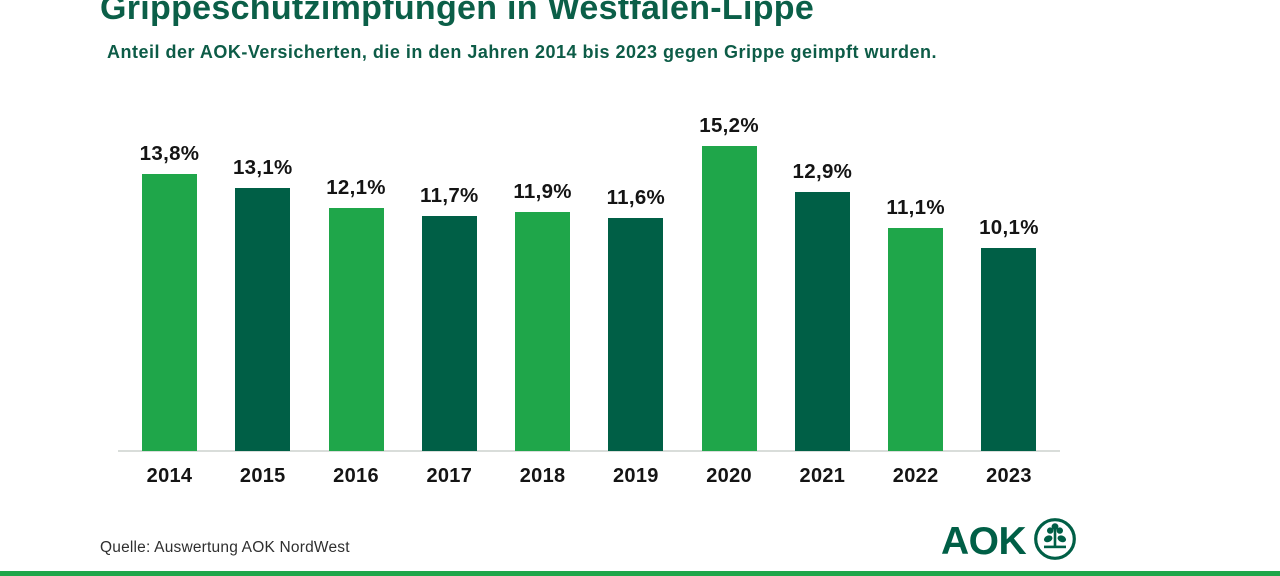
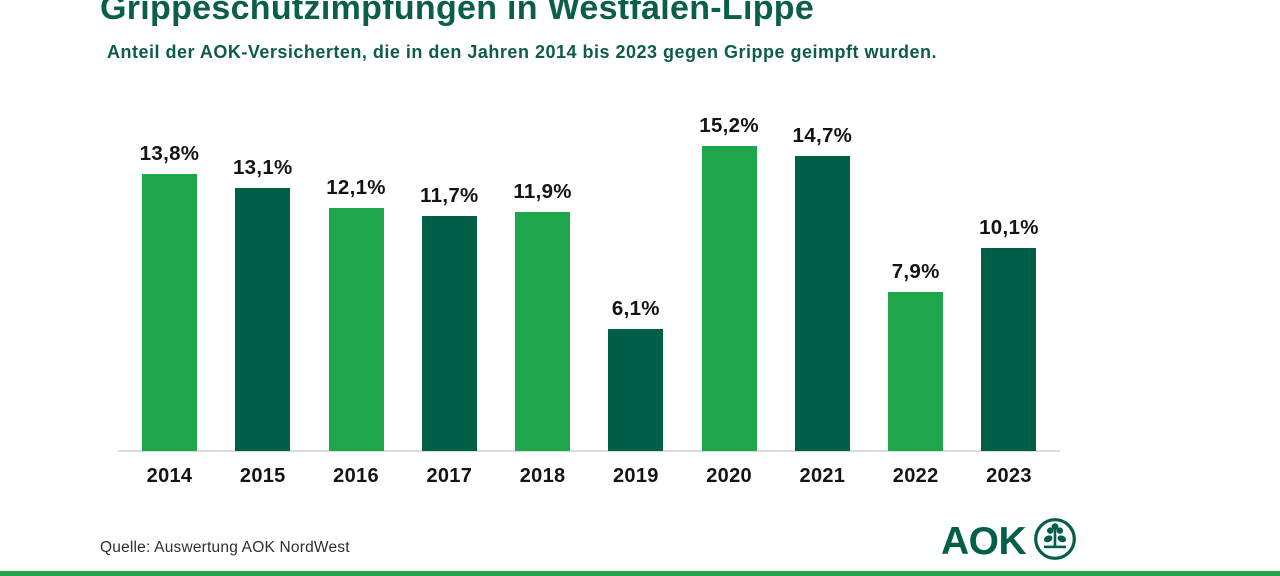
2019: 11,6% -> 6,1%
2021: 12,9% -> 14,7%
2022: 11,1% -> 7,9%
